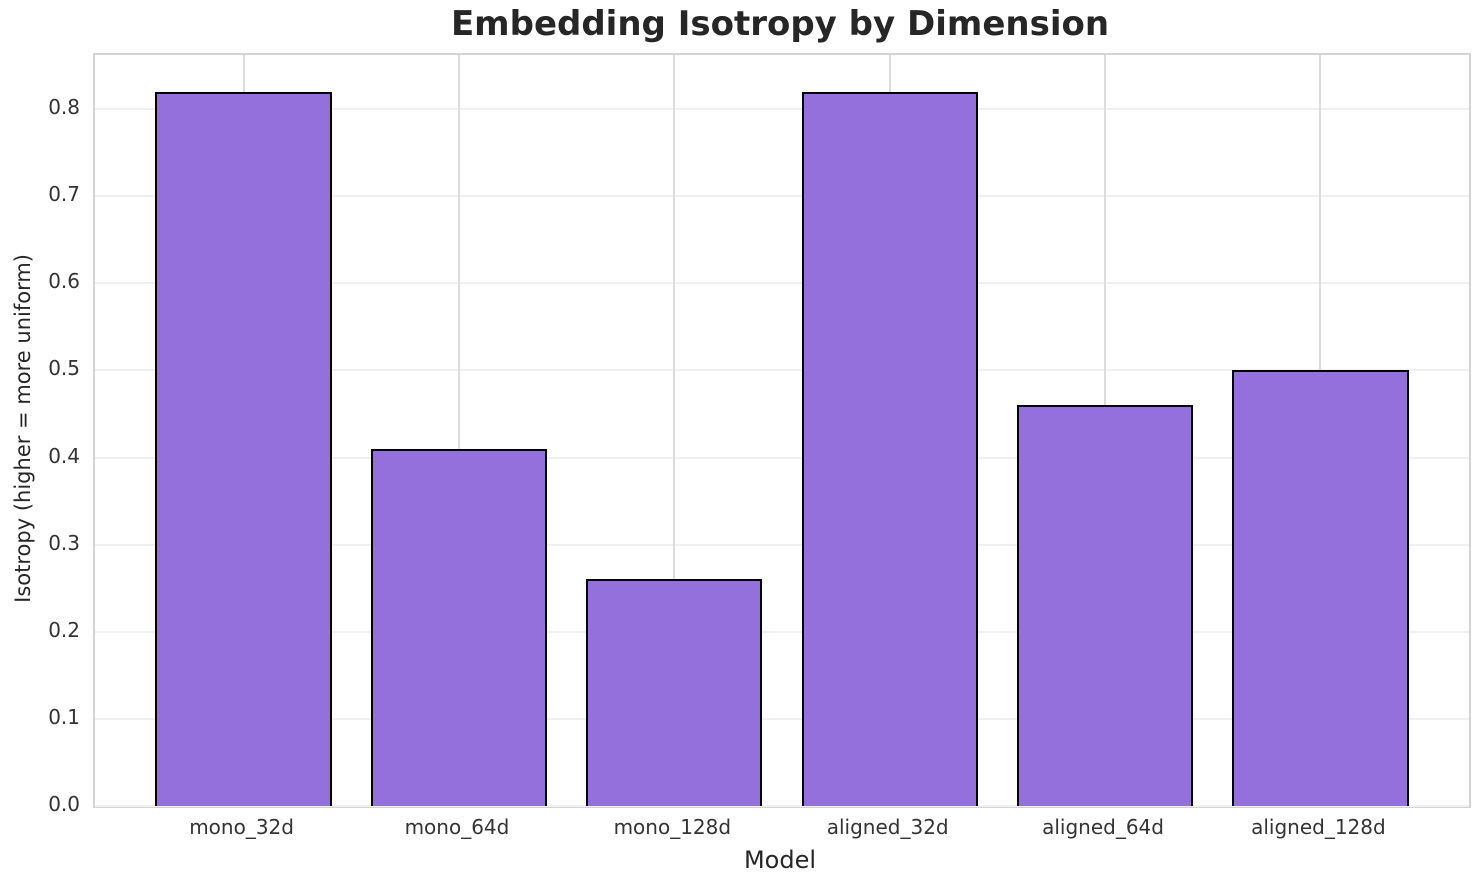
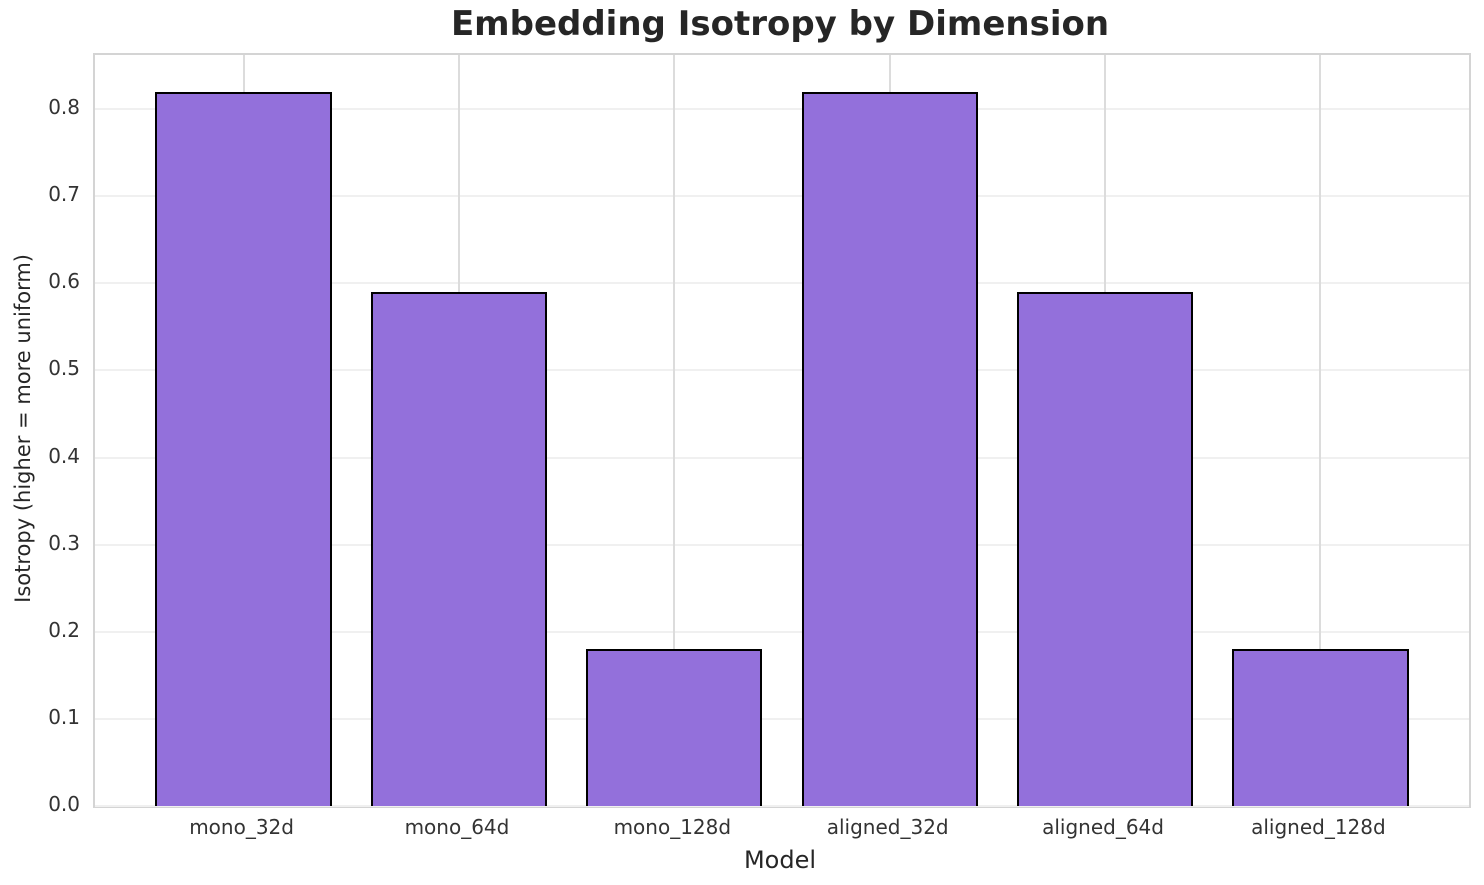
mono_64d: 0.41 -> 0.59
mono_128d: 0.26 -> 0.18
aligned_64d: 0.46 -> 0.59
aligned_128d: 0.50 -> 0.18
